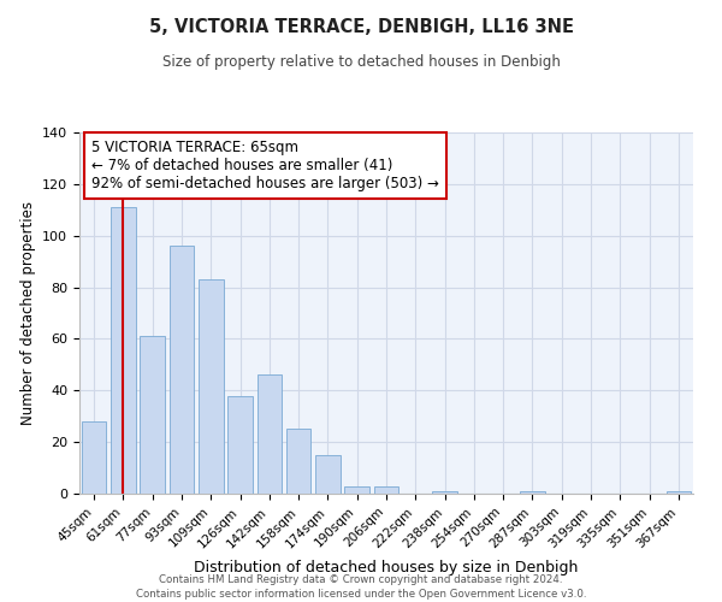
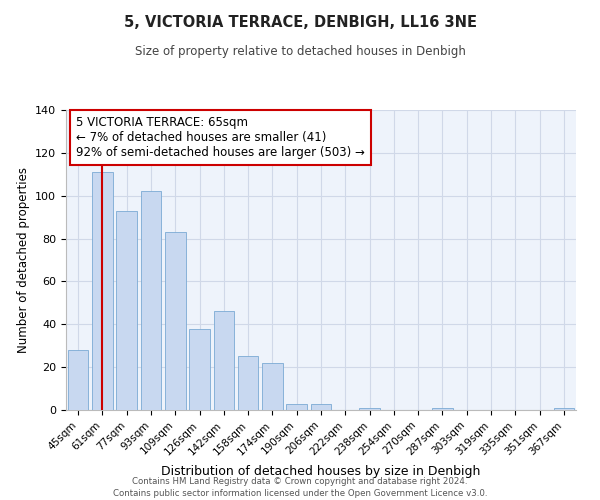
77sqm: 61 -> 93
93sqm: 96 -> 102
174sqm: 15 -> 22
